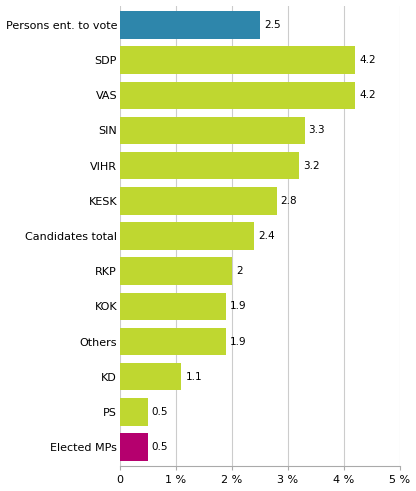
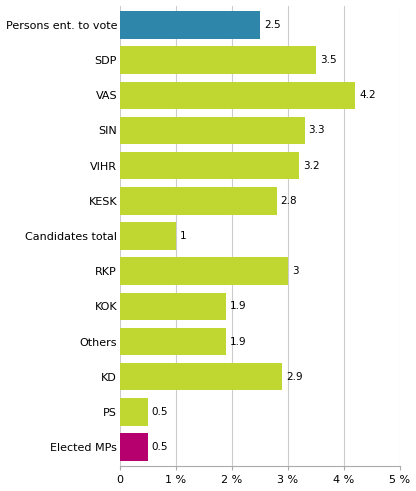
SDP: 4.2 -> 3.5
Candidates total: 2.4 -> 1
RKP: 2 -> 3
KD: 1.1 -> 2.9
